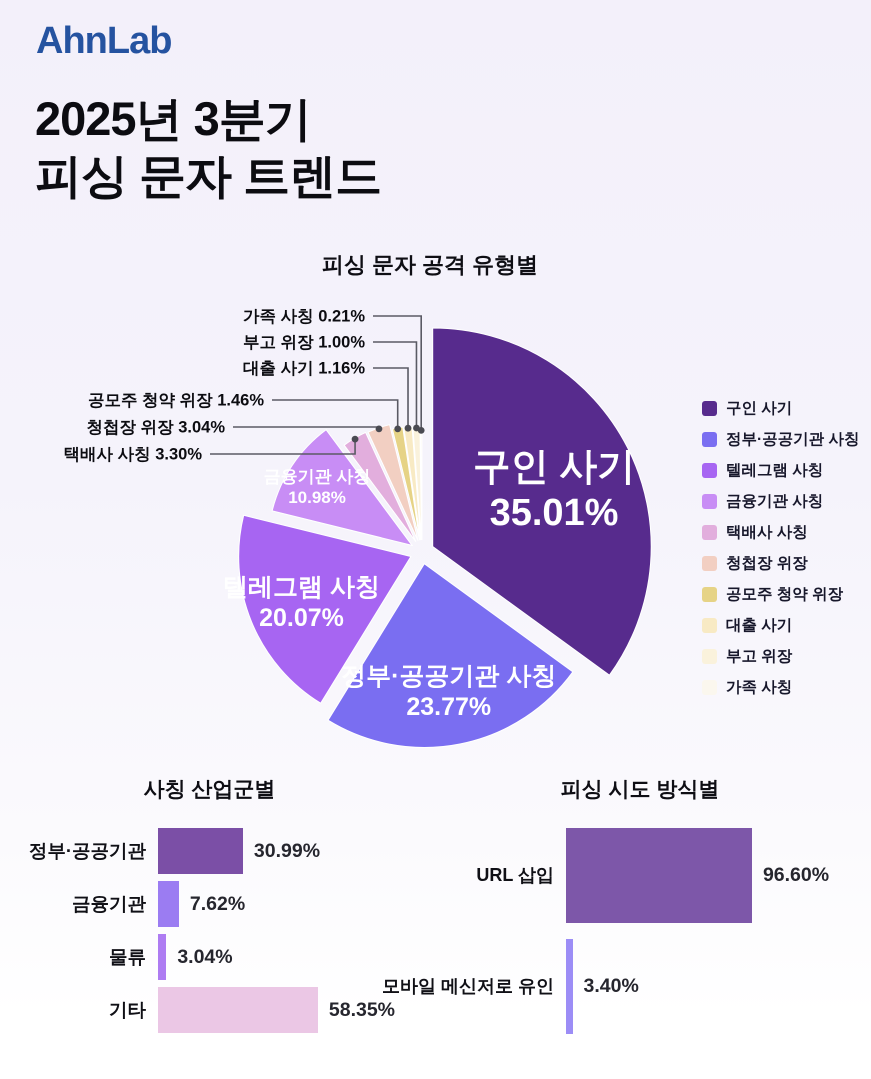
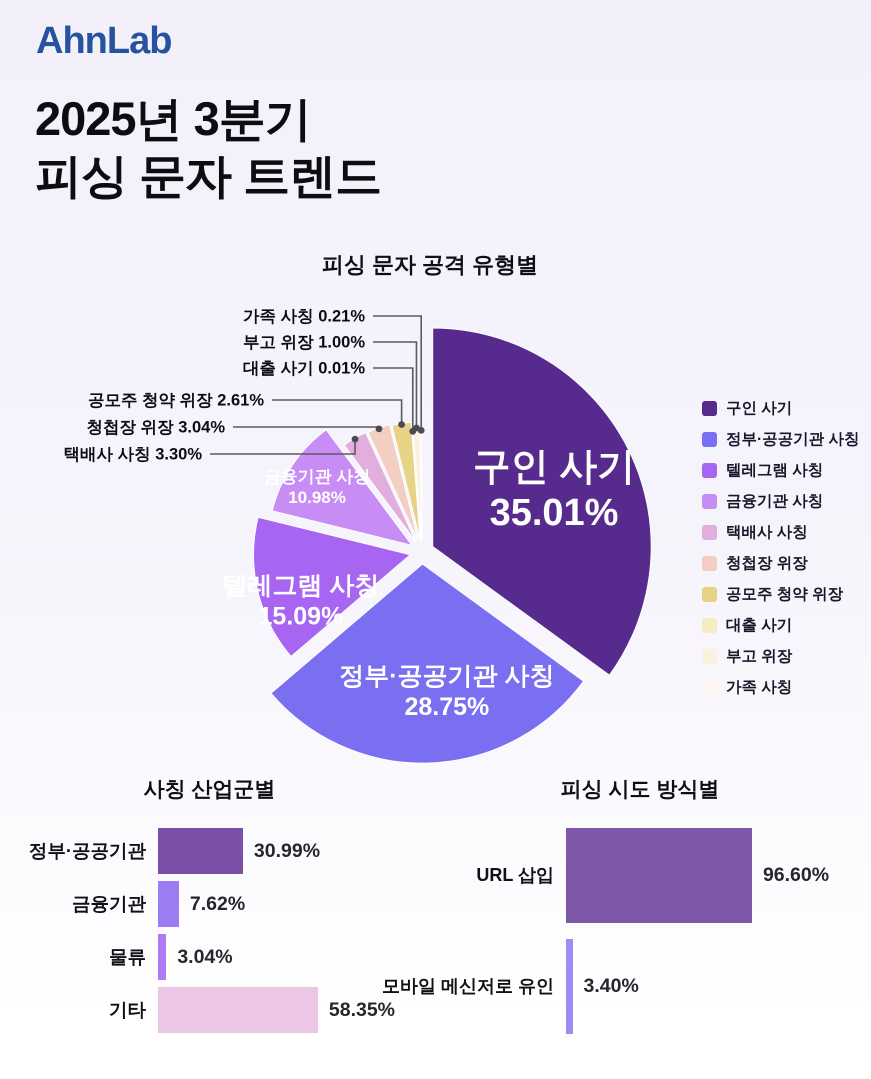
피싱 문자 공격 유형별/정부·공공기관 사칭: 23.77% -> 28.75%
피싱 문자 공격 유형별/텔레그램 사칭: 20.07% -> 15.09%
피싱 문자 공격 유형별/공모주 청약 위장: 1.46% -> 2.61%
피싱 문자 공격 유형별/대출 사기: 1.16% -> 0.01%
